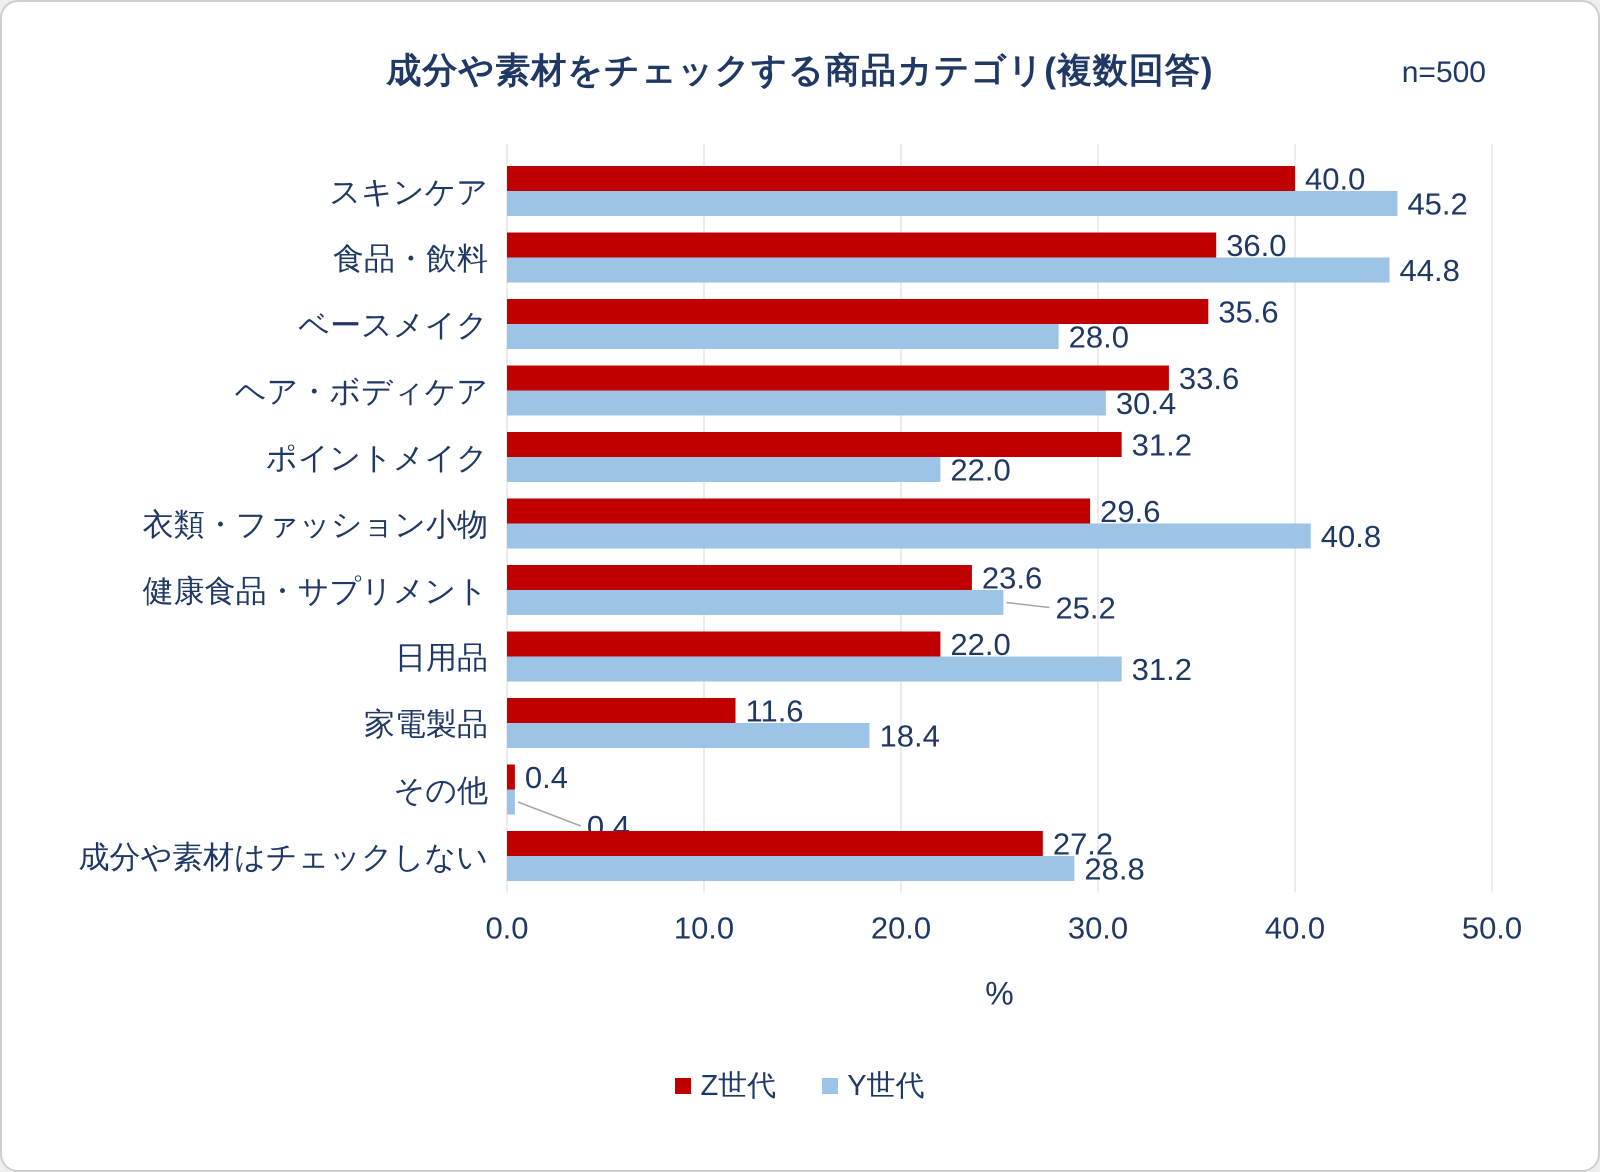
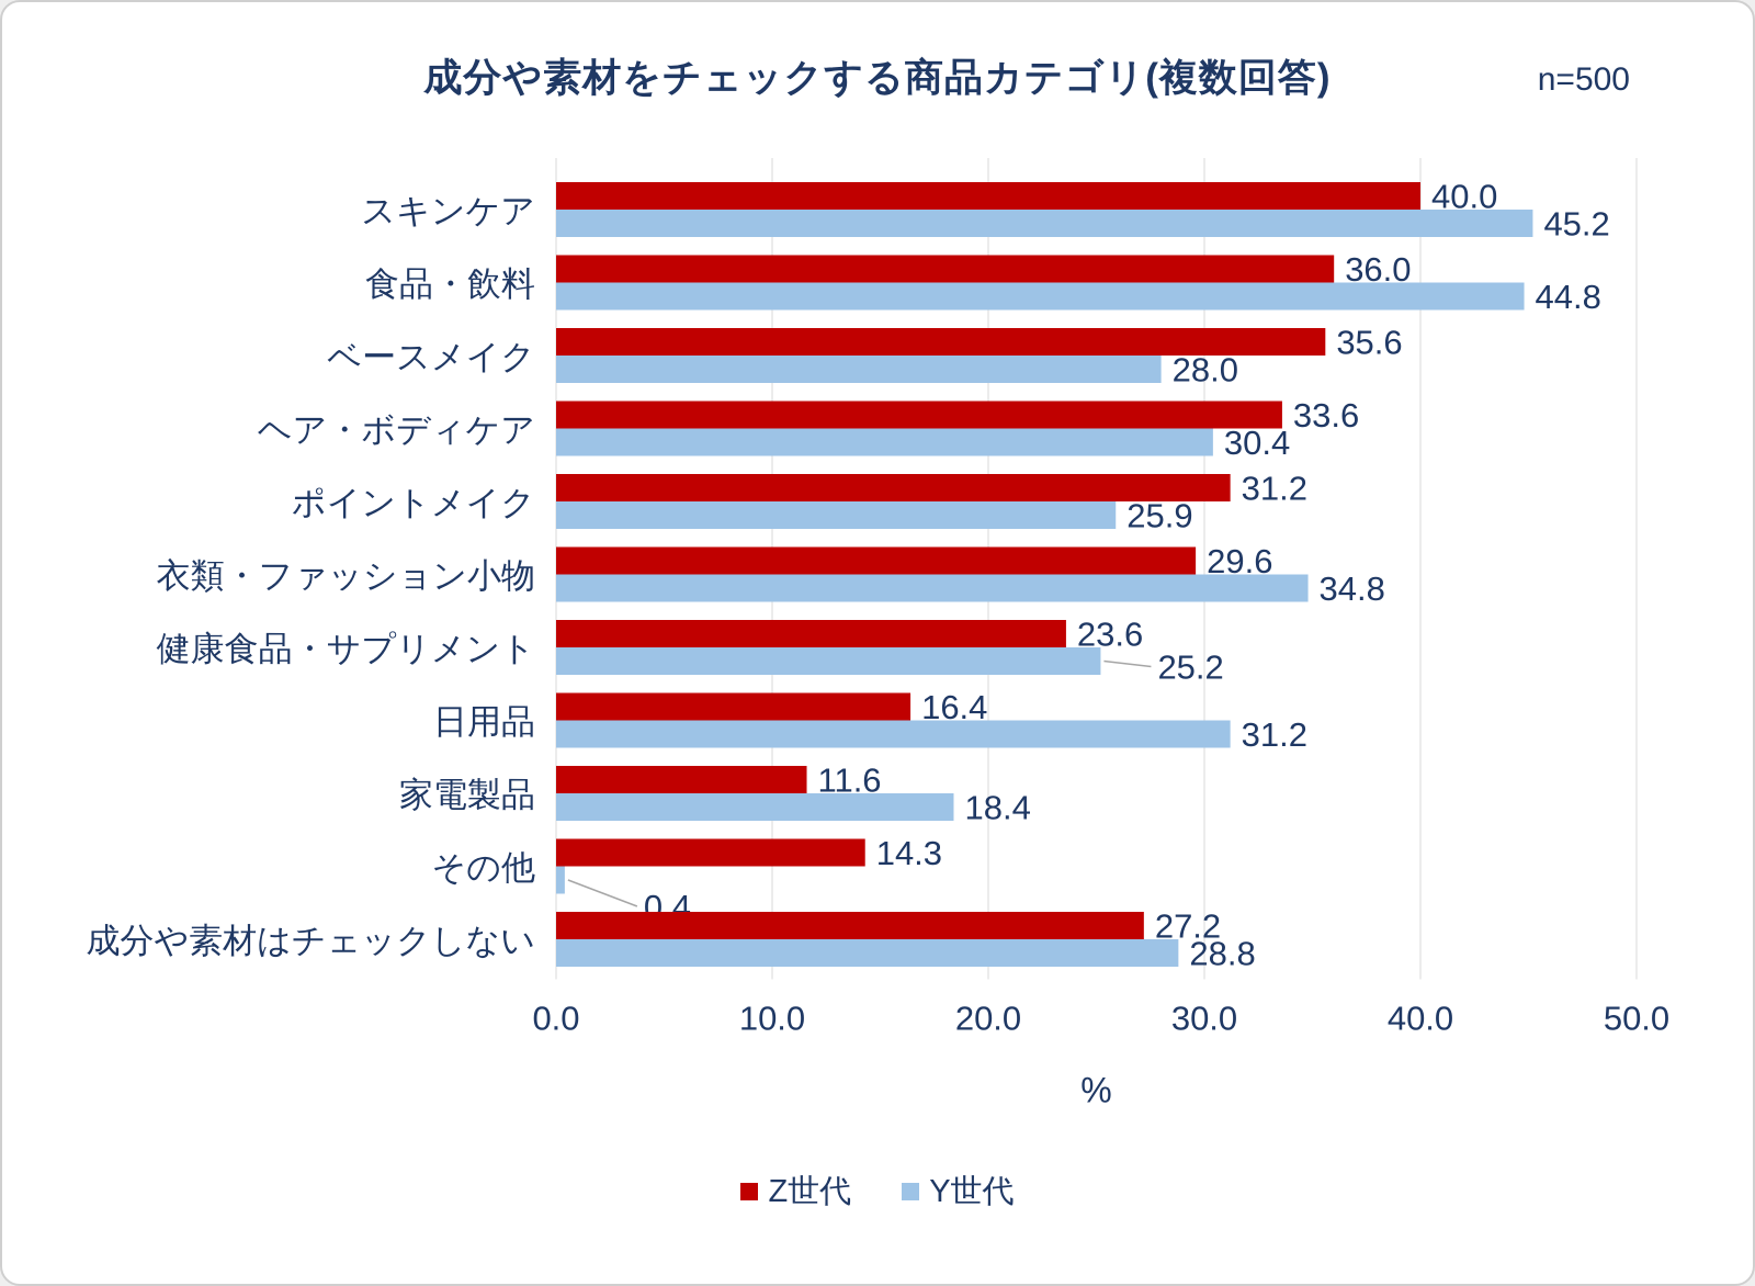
Y世代/ポイントメイク: 22.0 -> 25.9
Y世代/衣類・ファッション小物: 40.8 -> 34.8
Z世代/日用品: 22.0 -> 16.4
Z世代/その他: 0.4 -> 14.3
